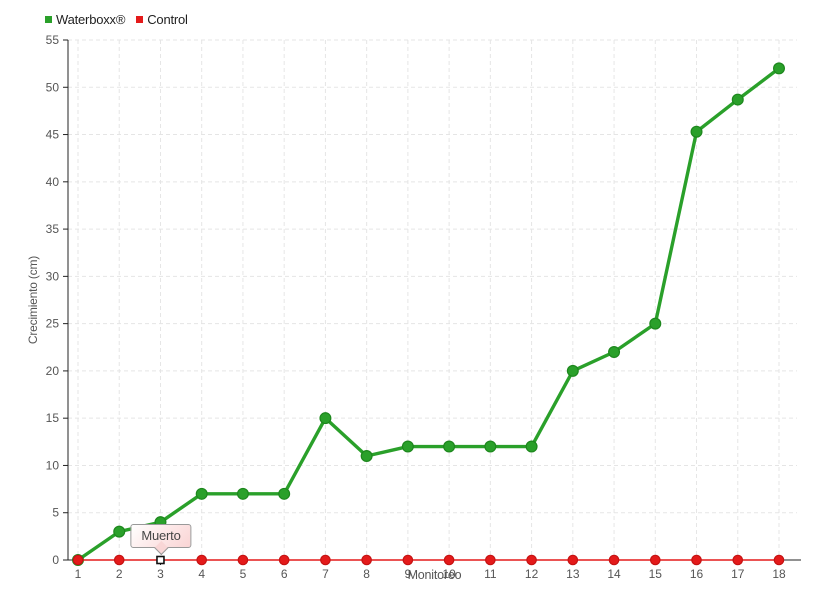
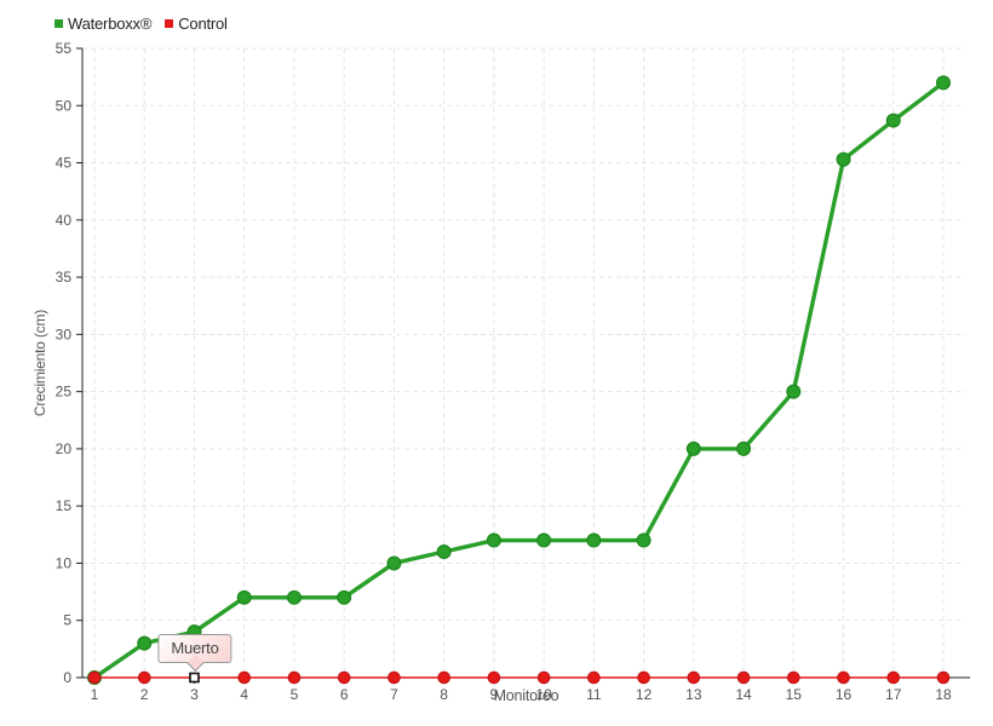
Waterboxx®/7: 15 -> 10
Waterboxx®/14: 22 -> 20
